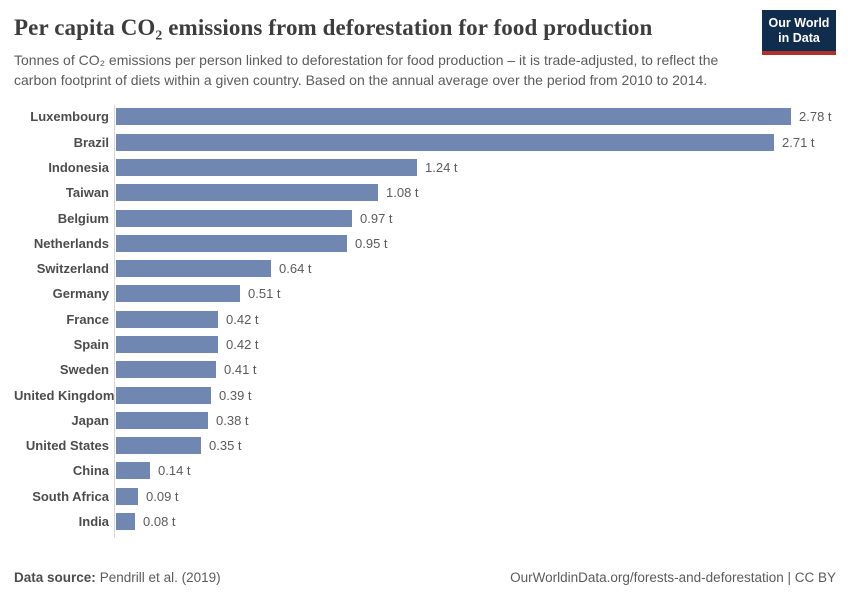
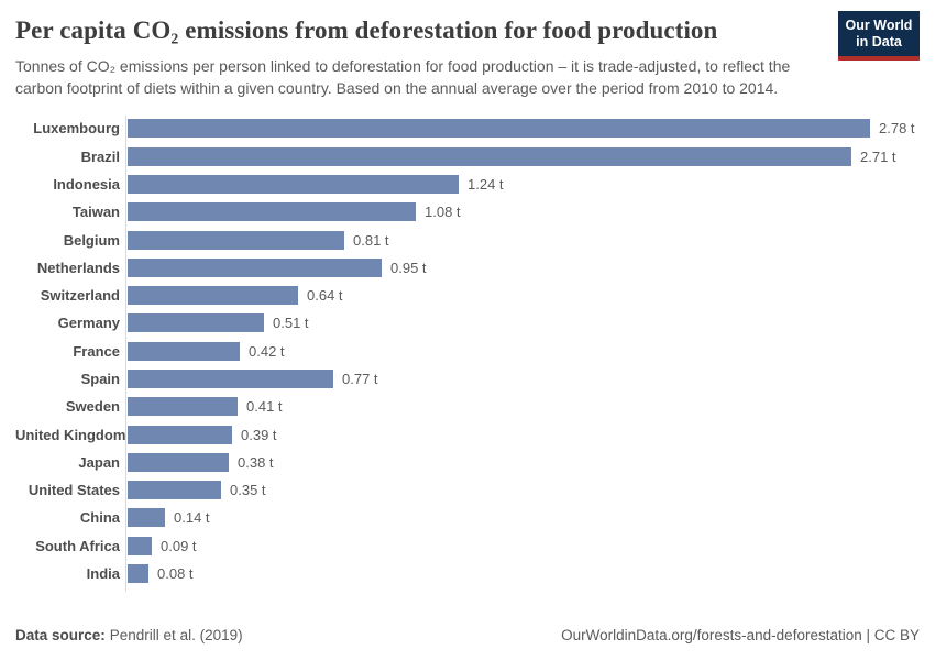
Belgium: 0.97 -> 0.81
Spain: 0.42 -> 0.77
